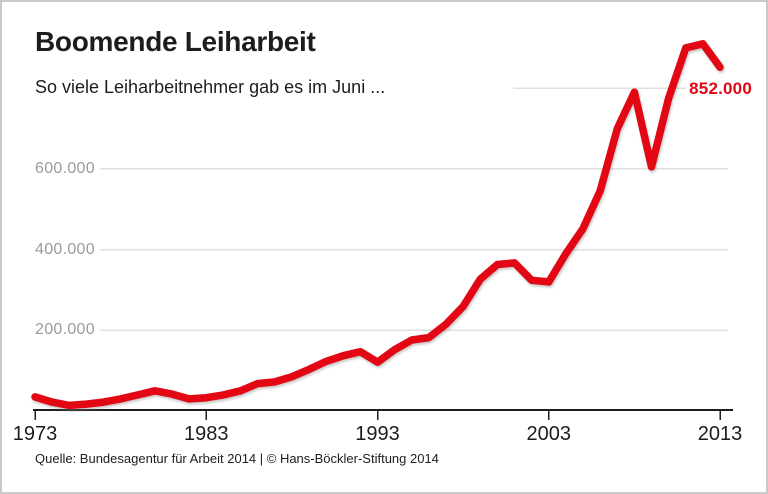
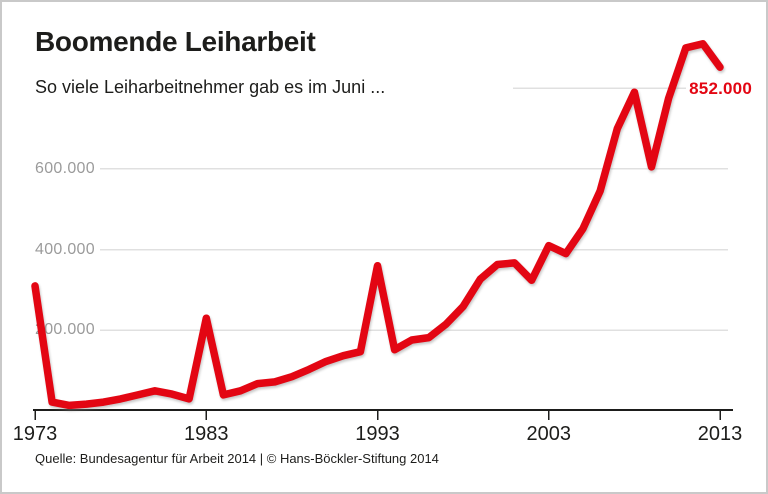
1973: 40000 -> 310000
1983: 30000 -> 230000
1993: 120000 -> 360000
2003: 320000 -> 410000
